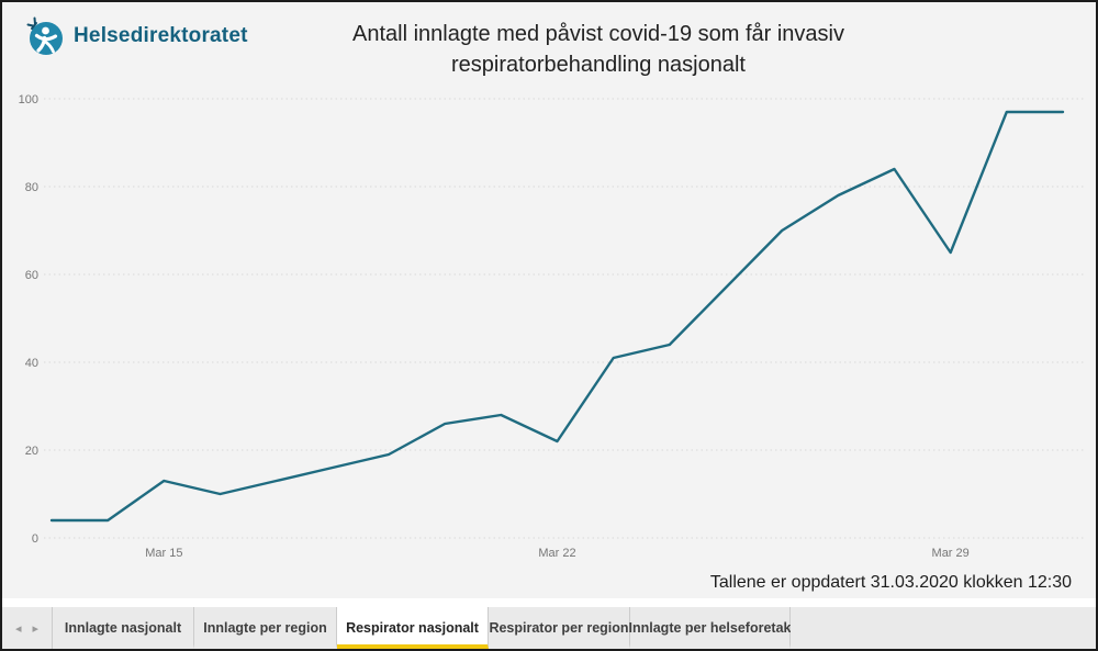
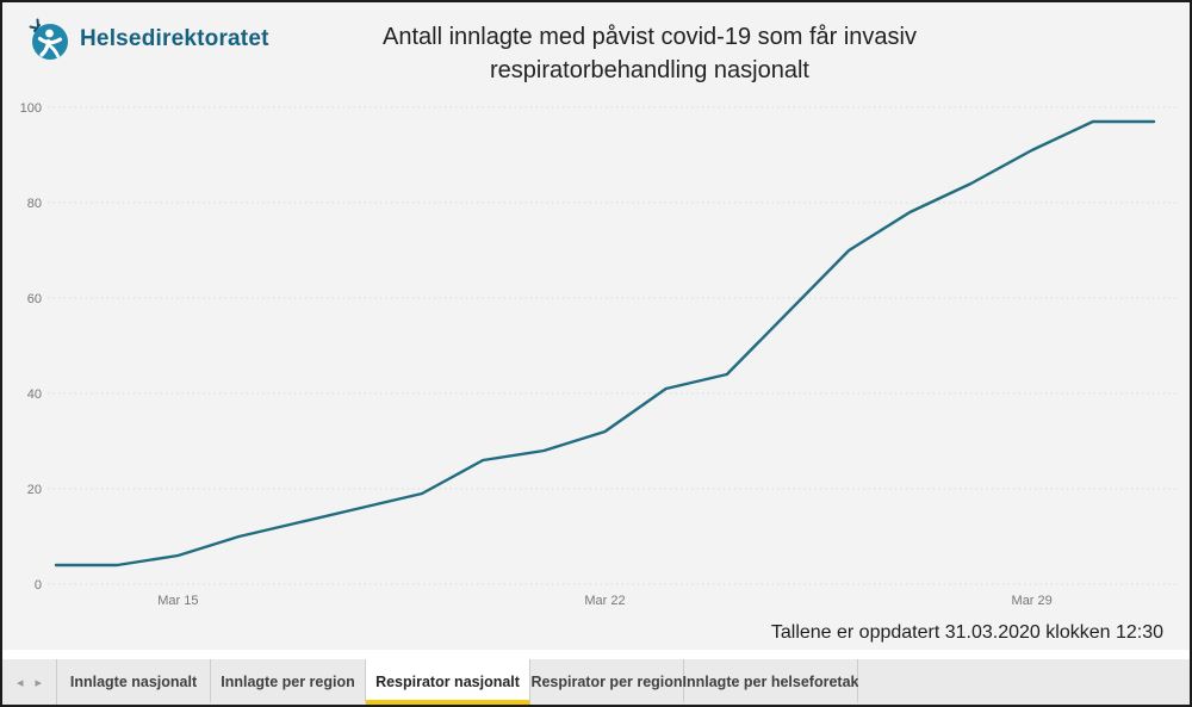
Mar 15: 13 -> 6
Mar 22: 22 -> 32
Mar 29: 65 -> 91
